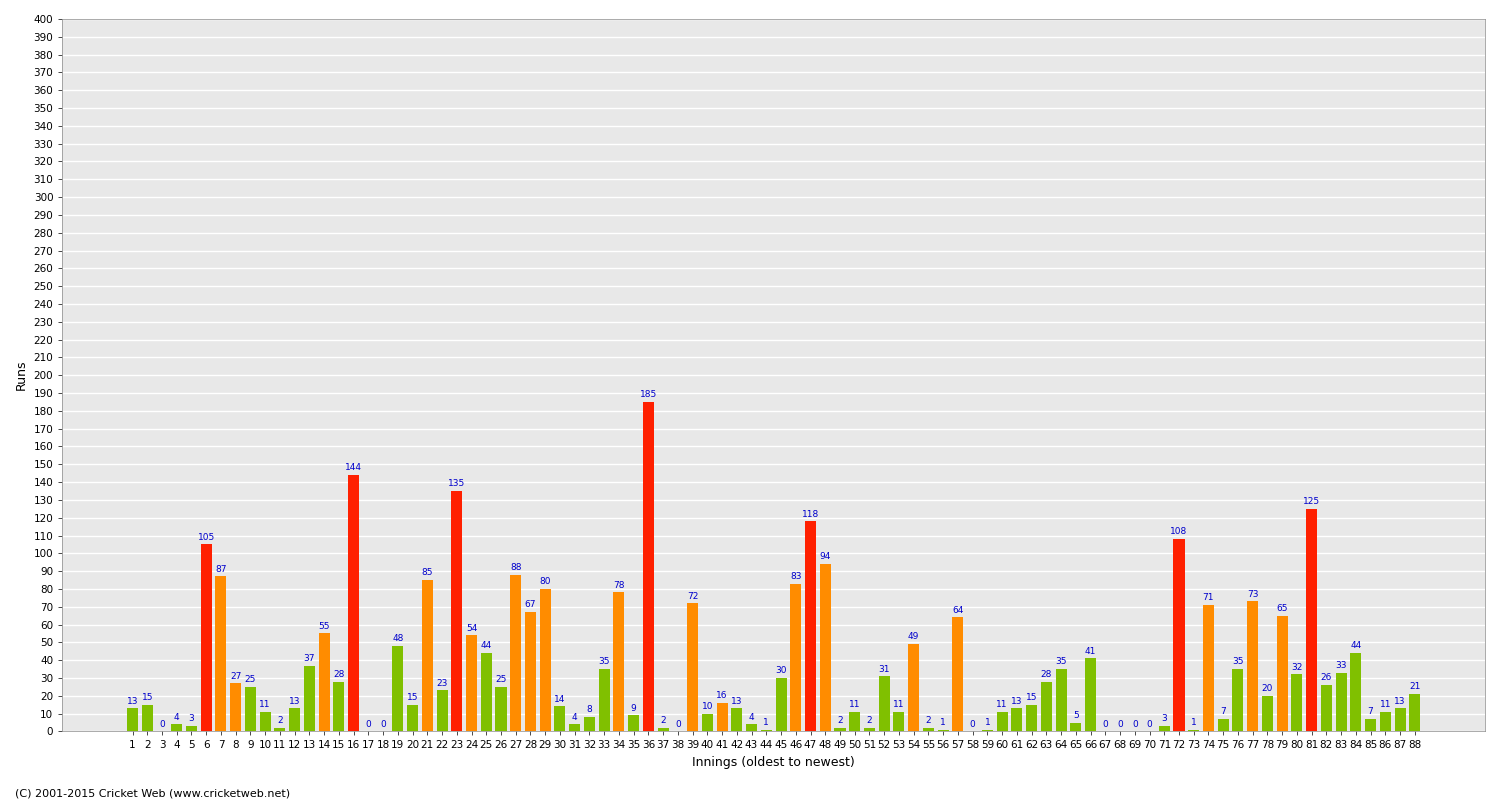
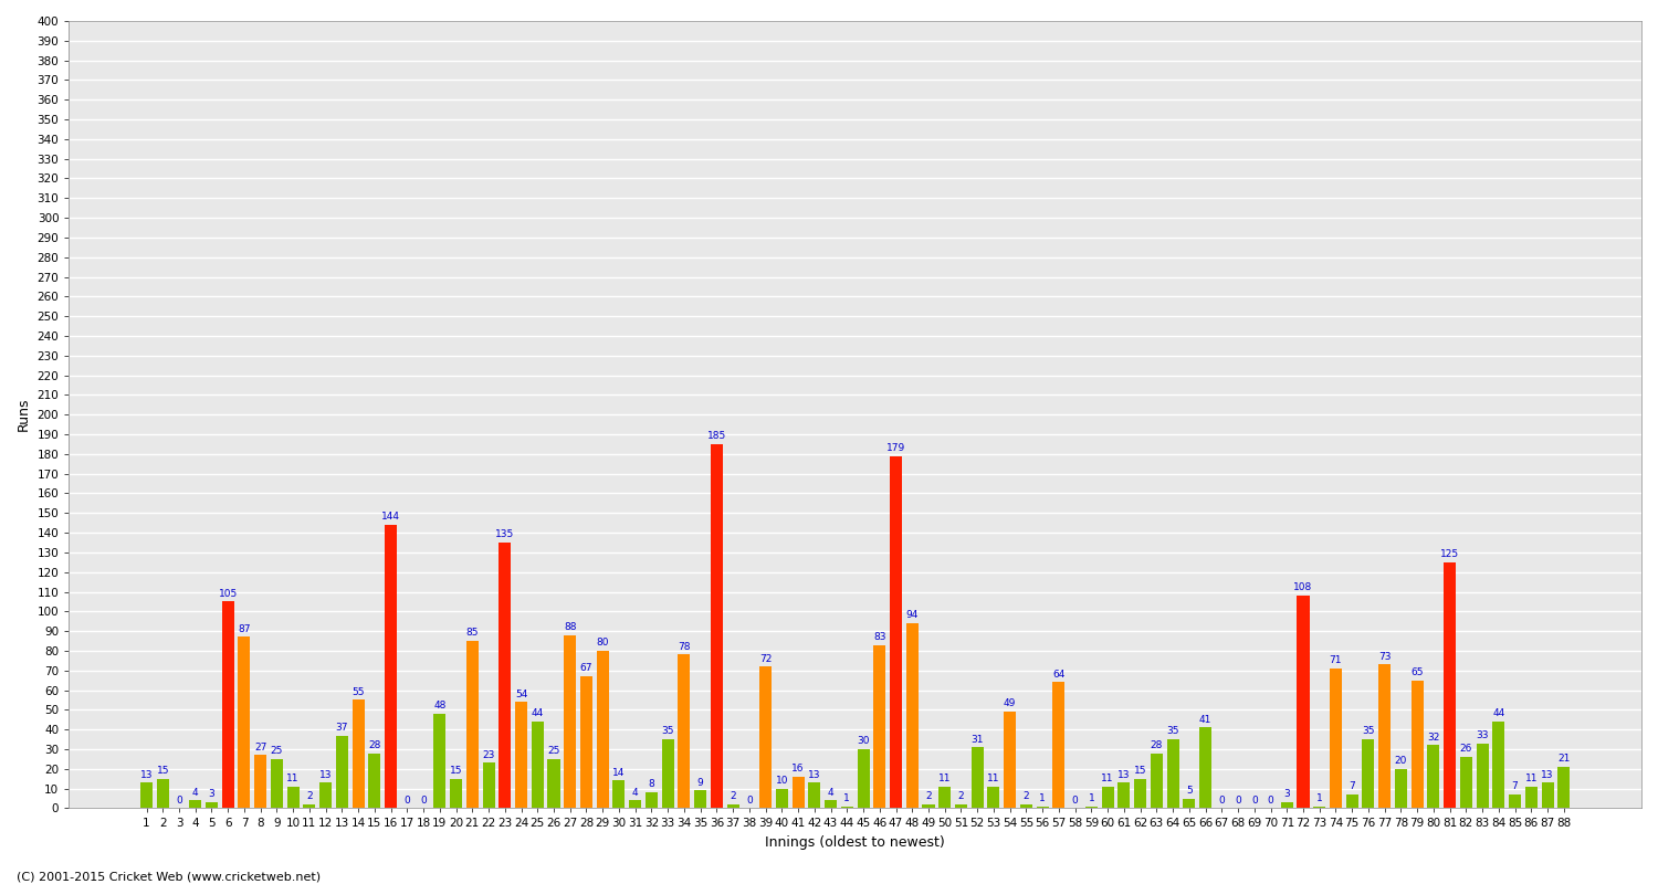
47: 118 -> 179
